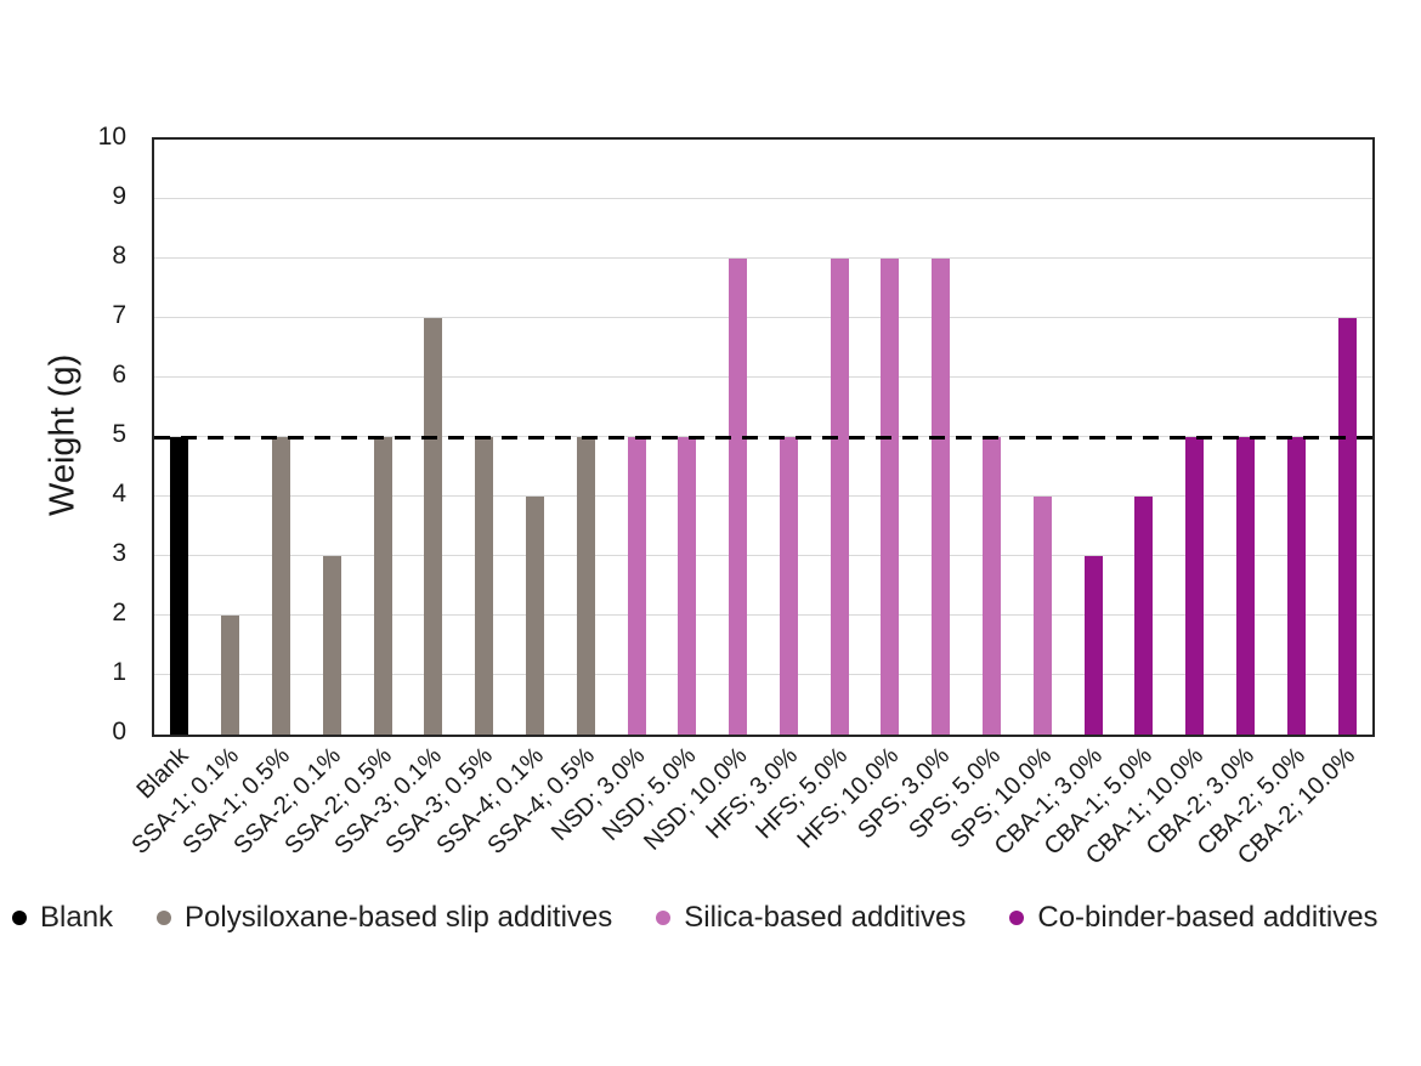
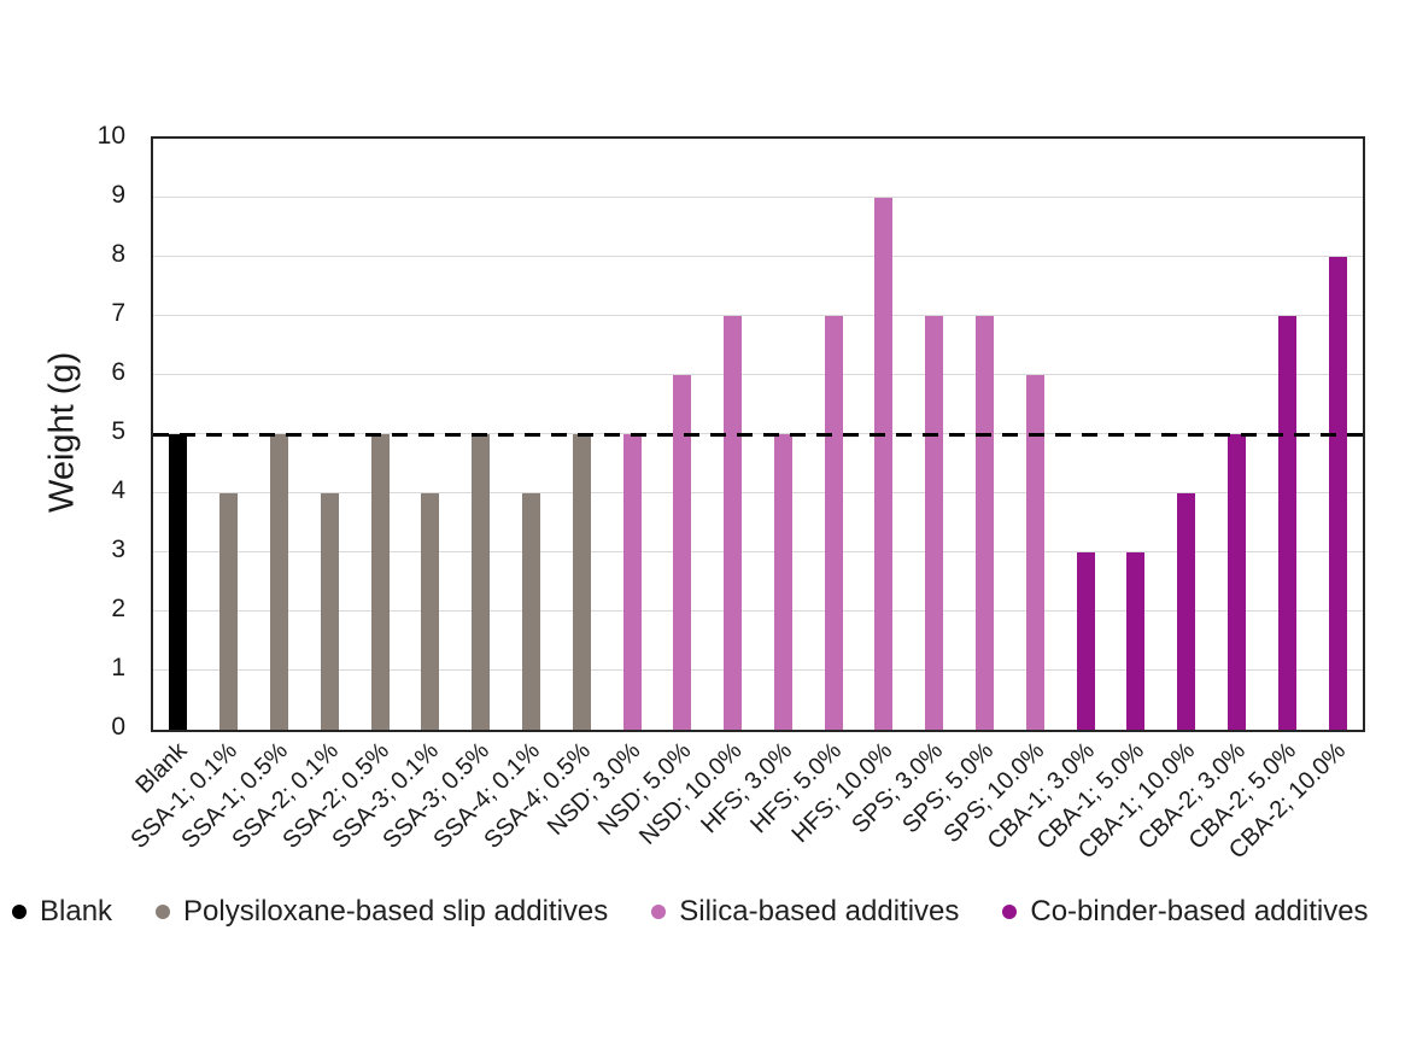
SSA-1; 0.1%: 2 -> 4
SSA-2; 0.1%: 3 -> 4
SSA-3; 0.1%: 7 -> 4
NSD; 5.0%: 5 -> 6
NSD; 10.0%: 8 -> 7
HFS; 5.0%: 8 -> 7
HFS; 10.0%: 8 -> 9
SPS; 3.0%: 8 -> 7
SPS; 5.0%: 5 -> 7
SPS; 10.0%: 4 -> 6
CBA-1; 5.0%: 4 -> 3
CBA-1; 10.0%: 5 -> 4
CBA-2; 5.0%: 5 -> 7
CBA-2; 10.0%: 7 -> 8
